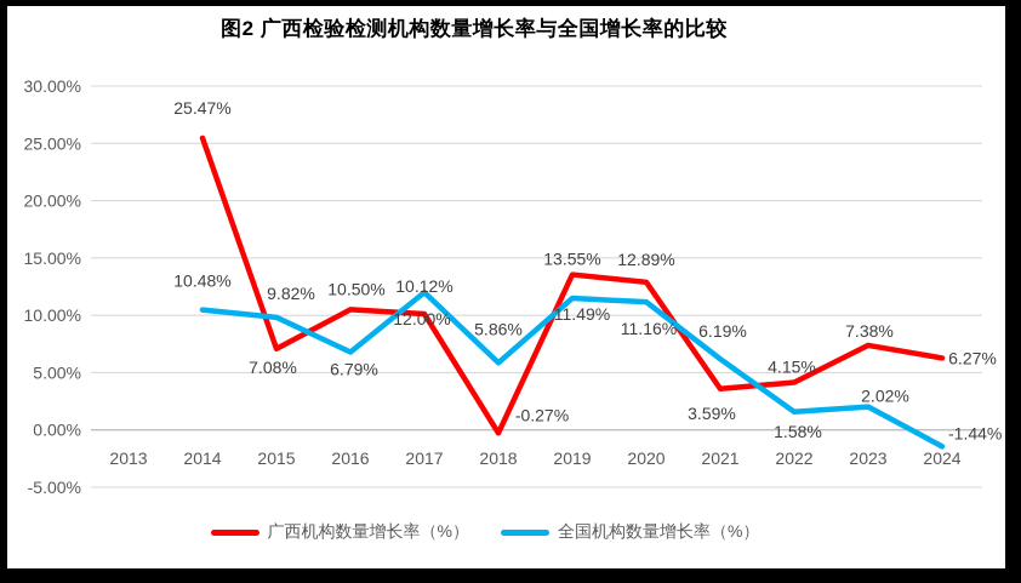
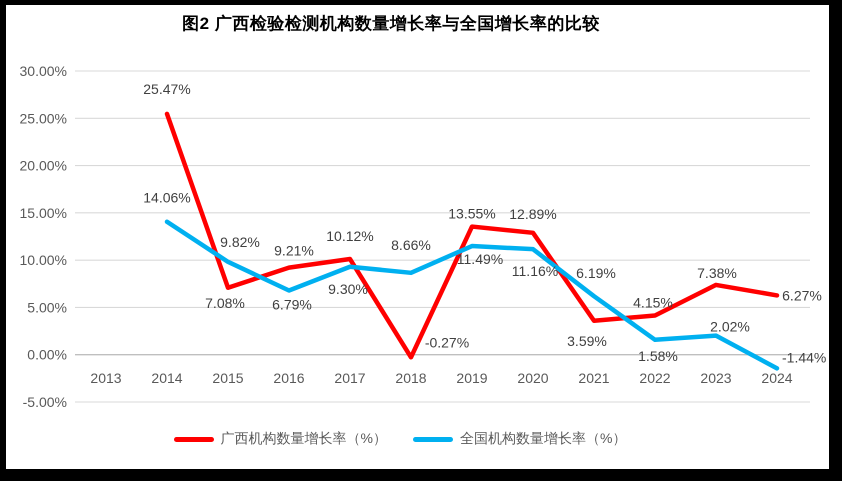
全国机构数量增长率（%）/2014: 10.48% -> 14.06%
广西机构数量增长率（%）/2016: 10.50% -> 9.21%
全国机构数量增长率（%）/2017: 12.00% -> 9.30%
全国机构数量增长率（%）/2018: 5.86% -> 8.66%
